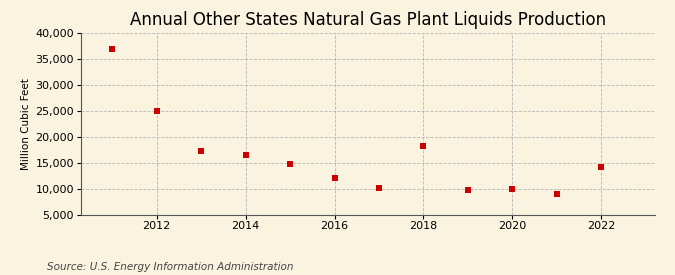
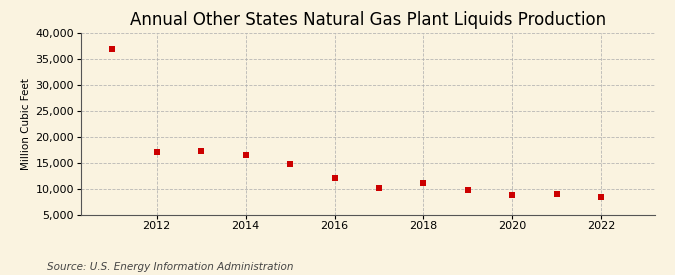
2012: 25,000 -> 17,000
2018: 18,200 -> 11,000
2020: 10,000 -> 8,700
2022: 14,200 -> 8,300
